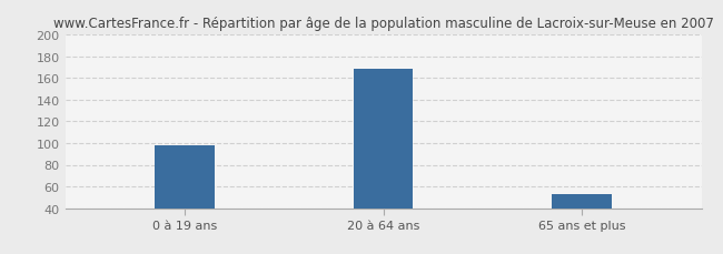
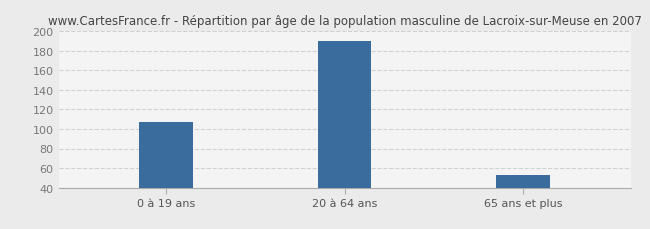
0 à 19 ans: 98 -> 107
20 à 64 ans: 168 -> 190
